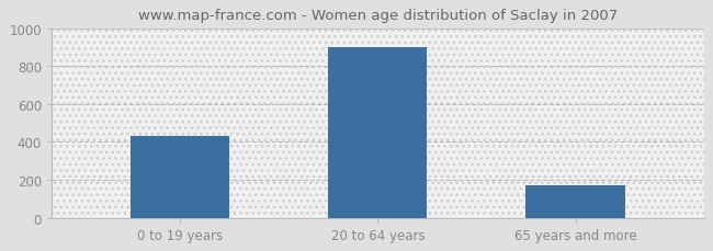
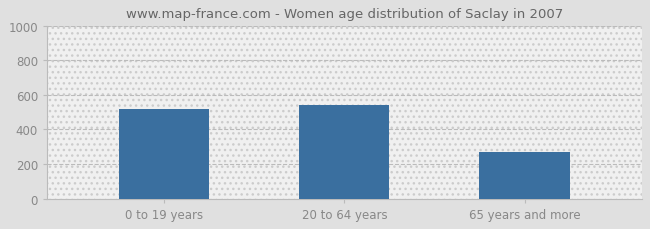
0 to 19 years: 430 -> 520
20 to 64 years: 900 -> 540
65 years and more: 170 -> 270
